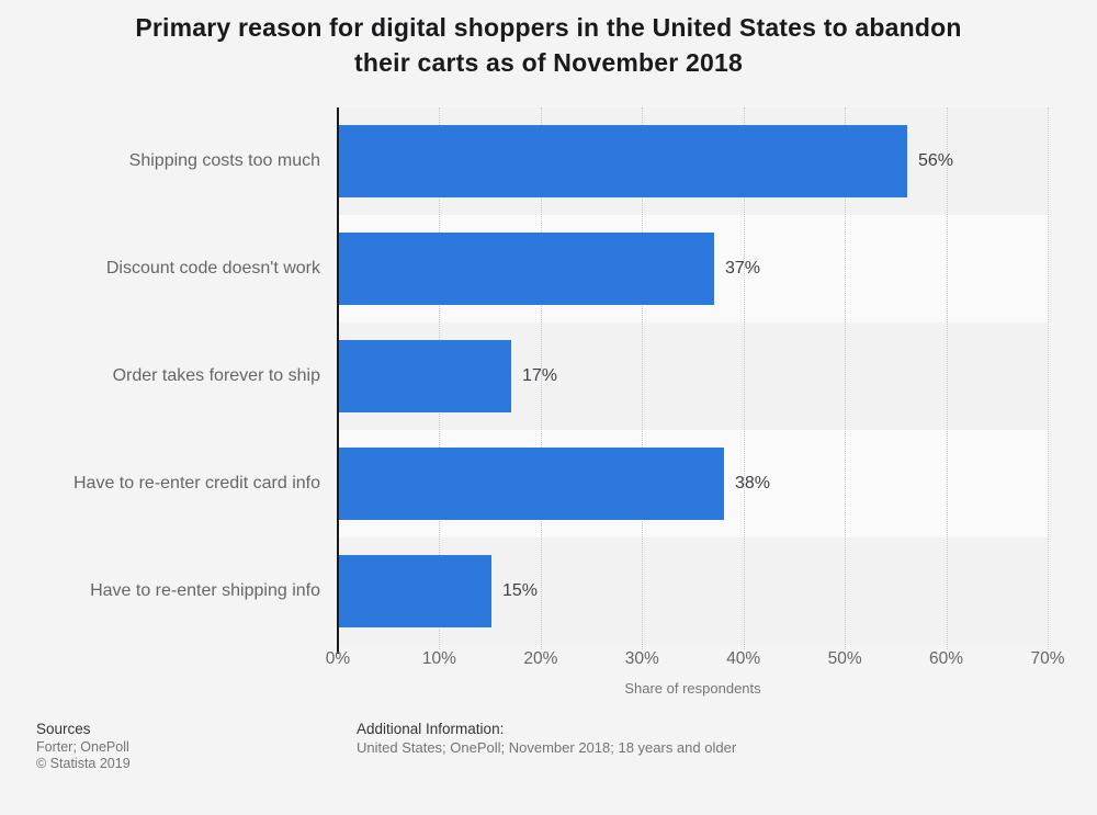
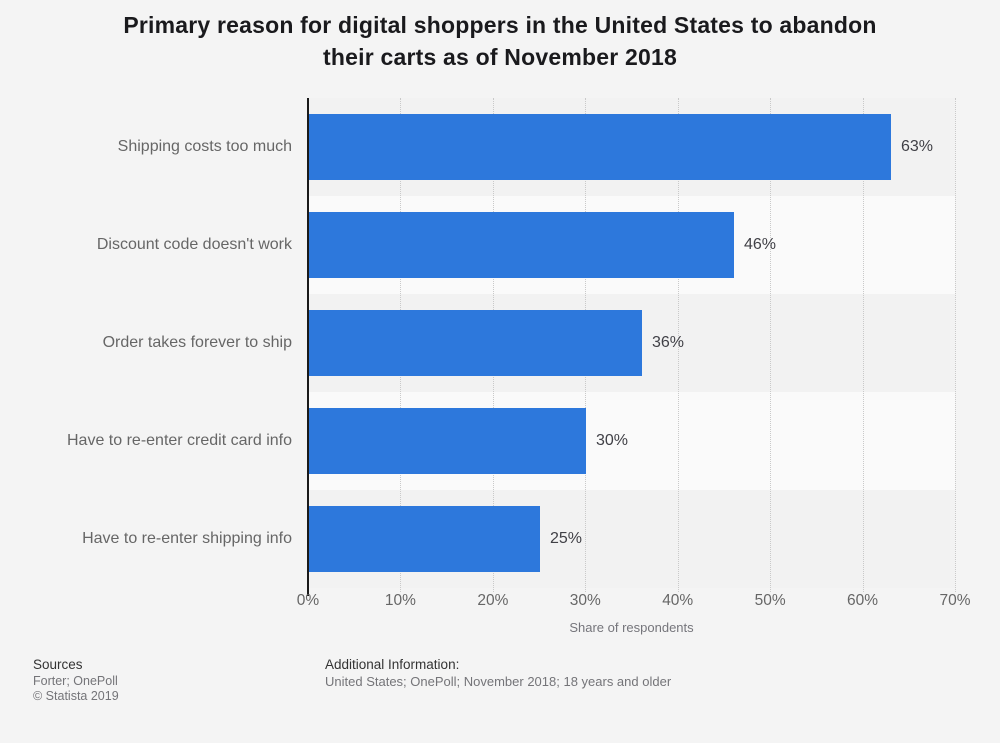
Shipping costs too much: 56% -> 63%
Discount code doesn't work: 37% -> 46%
Order takes forever to ship: 17% -> 36%
Have to re-enter credit card info: 38% -> 30%
Have to re-enter shipping info: 15% -> 25%
